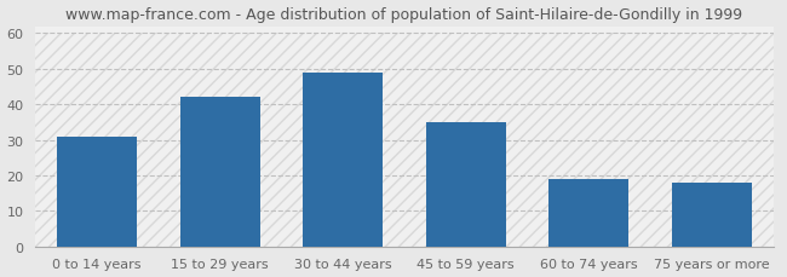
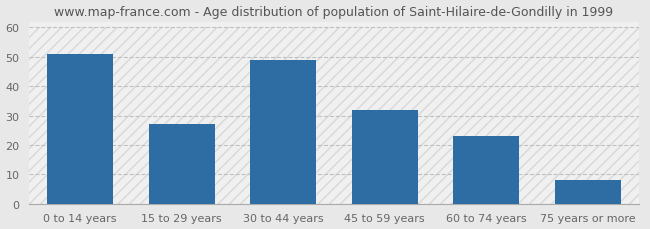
0 to 14 years: 31 -> 51
15 to 29 years: 42 -> 27
45 to 59 years: 35 -> 32
60 to 74 years: 19 -> 23
75 years or more: 18 -> 8
